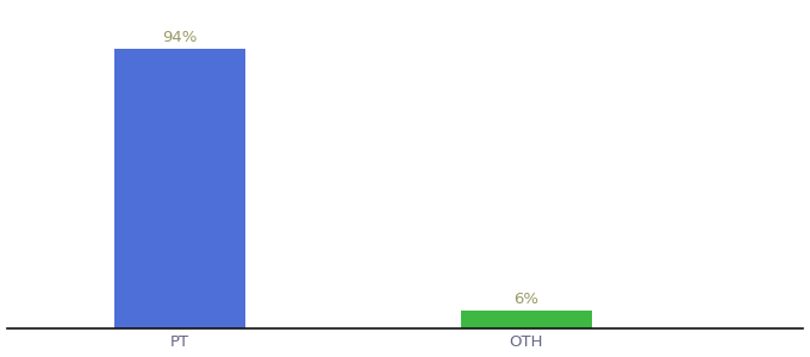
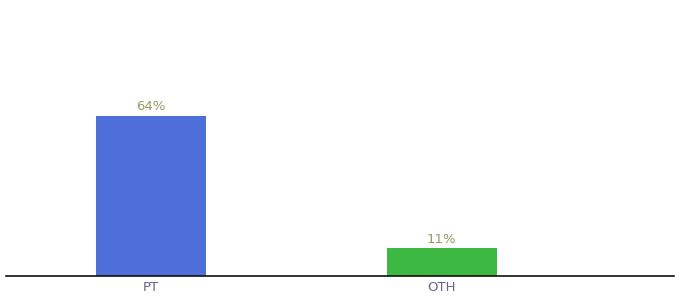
PT: 94% -> 64%
OTH: 6% -> 11%
